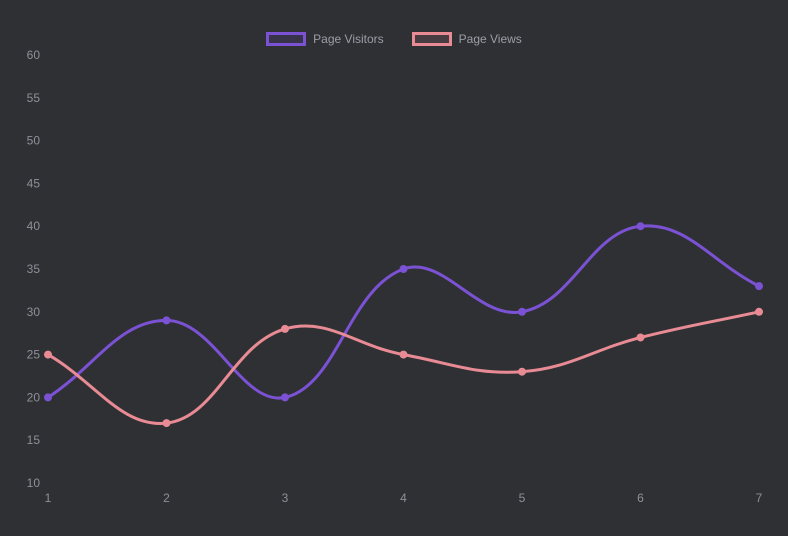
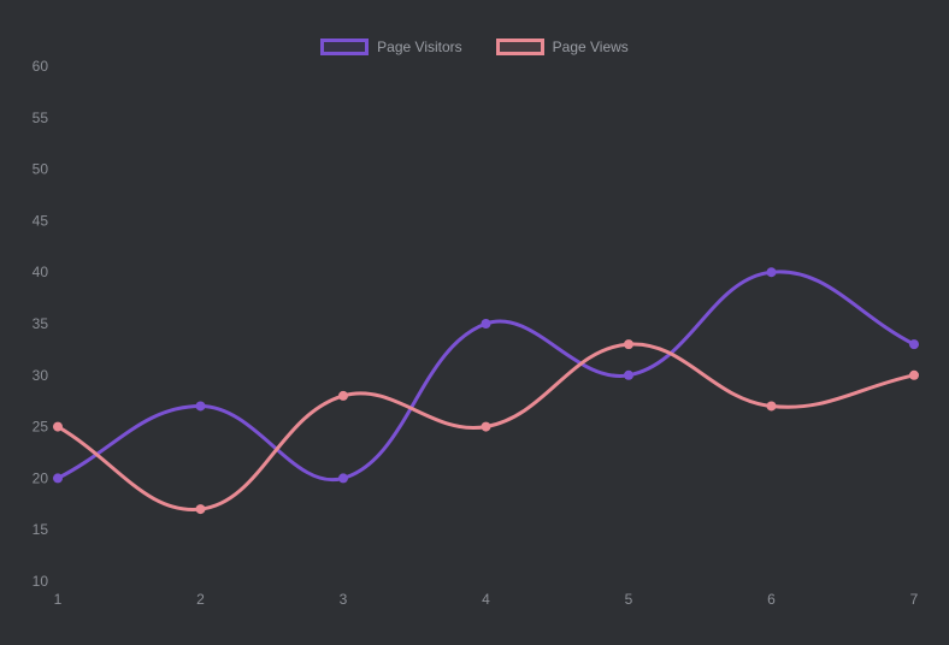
Page Visitors/2: 29 -> 27
Page Views/5: 23 -> 33
